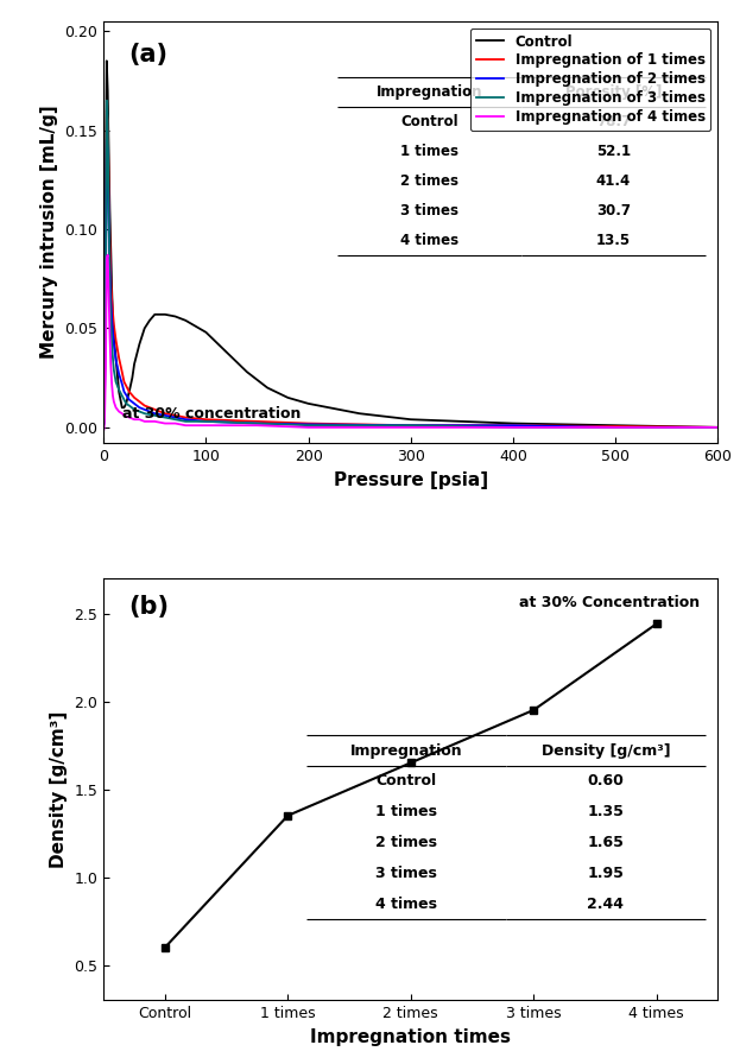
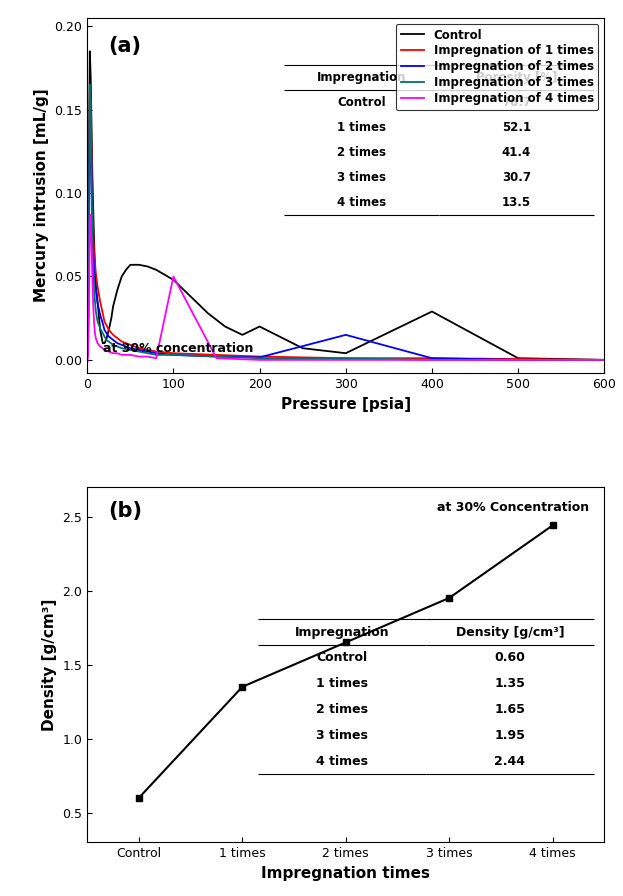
Impregnation of 4 times/100: 0.001 -> 0.050
Control/200: 0.012 -> 0.020
Impregnation of 2 times/300: 0.001 -> 0.015
Control/400: 0.002 -> 0.029
